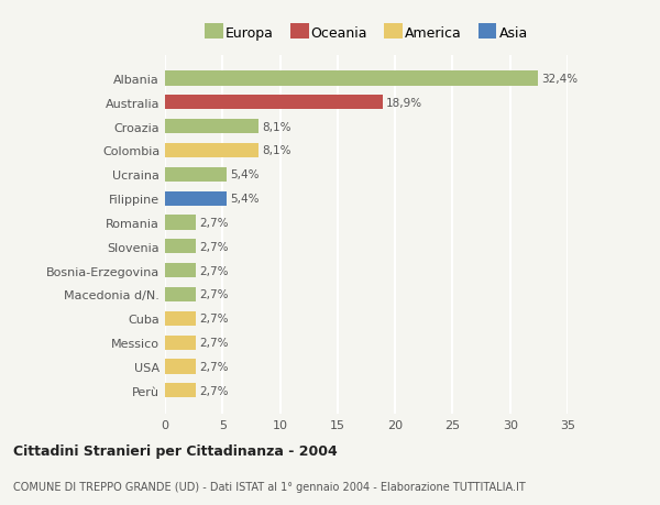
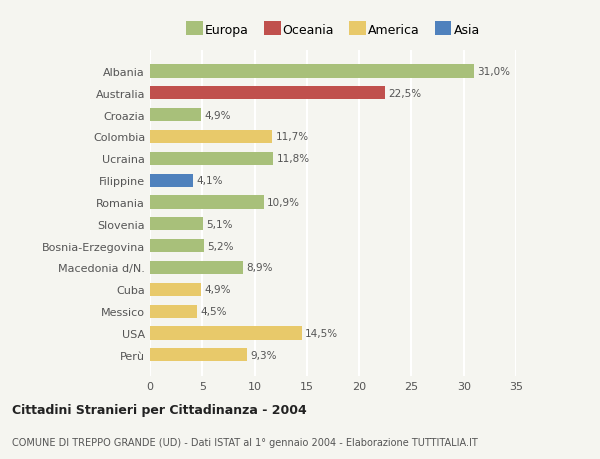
Albania: 32,4% -> 31,0%
Australia: 18,9% -> 22,5%
Croazia: 8,1% -> 4,9%
Colombia: 8,1% -> 11,7%
Ucraina: 5,4% -> 11,8%
Filippine: 5,4% -> 4,1%
Romania: 2,7% -> 10,9%
Slovenia: 2,7% -> 5,1%
Bosnia-Erzegovina: 2,7% -> 5,2%
Macedonia d/N.: 2,7% -> 8,9%
Cuba: 2,7% -> 4,9%
Messico: 2,7% -> 4,5%
USA: 2,7% -> 14,5%
Perù: 2,7% -> 9,3%
